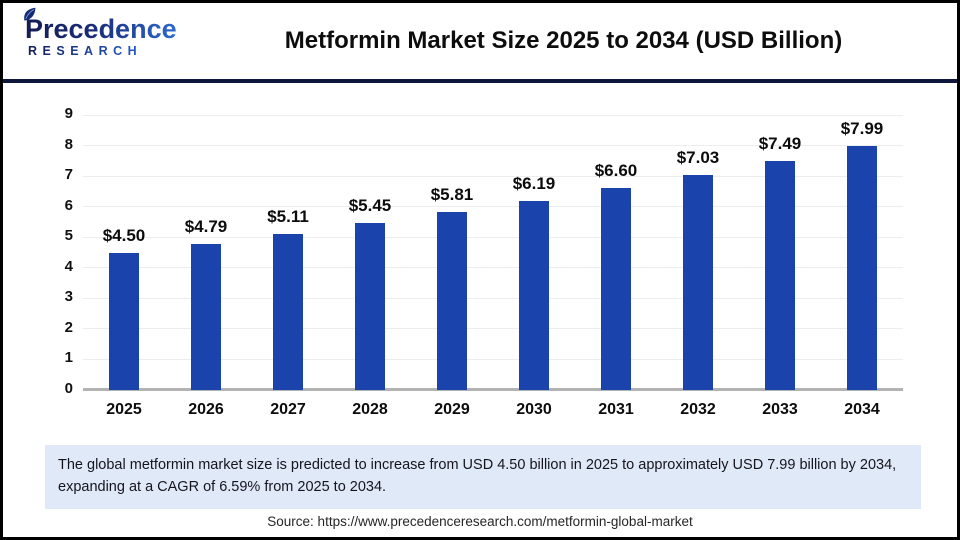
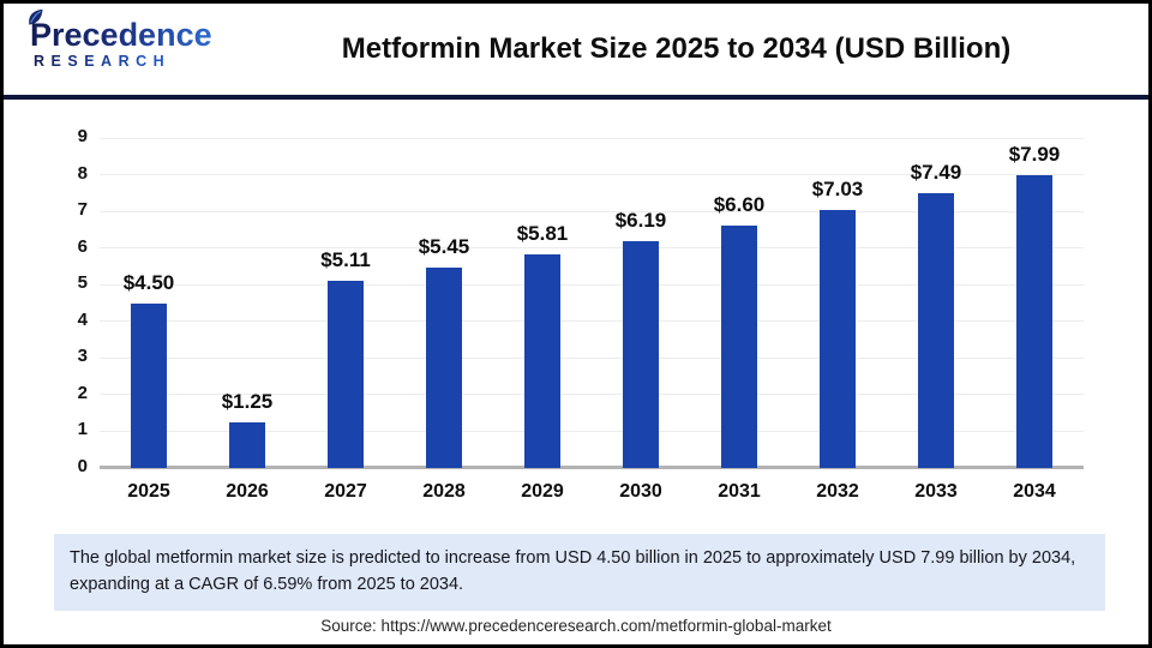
2026: $4.79 -> $1.25
